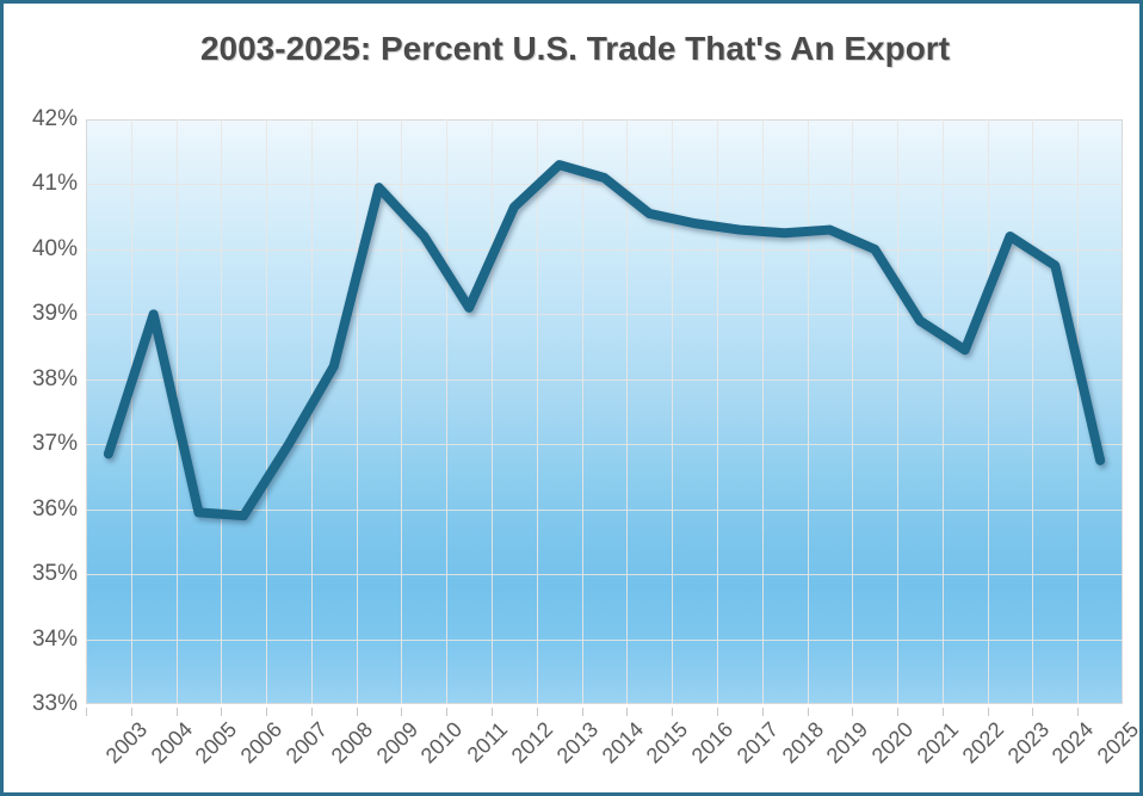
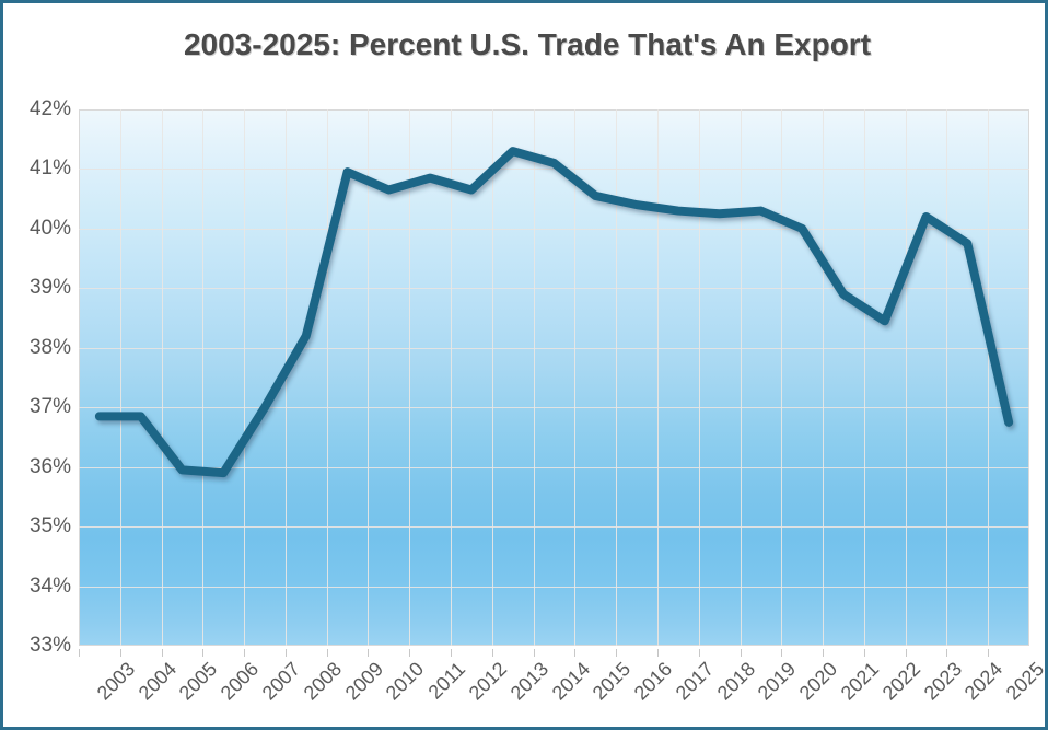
2004: 39.0% -> 36.9%
2010: 40.2% -> 40.6%
2011: 39.1% -> 40.9%
